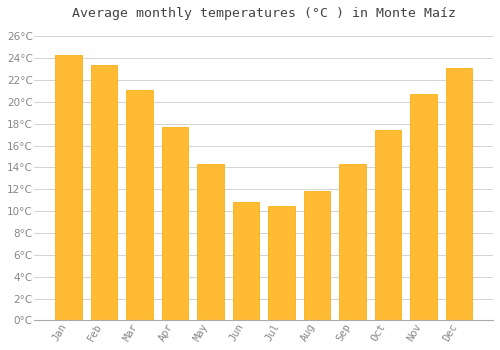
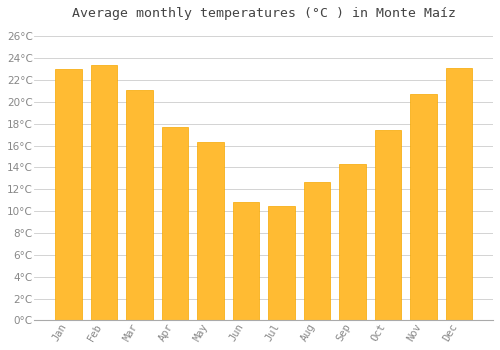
Jan: 24.3°C -> 23.0°C
May: 14.3°C -> 16.3°C
Aug: 11.8°C -> 12.7°C
